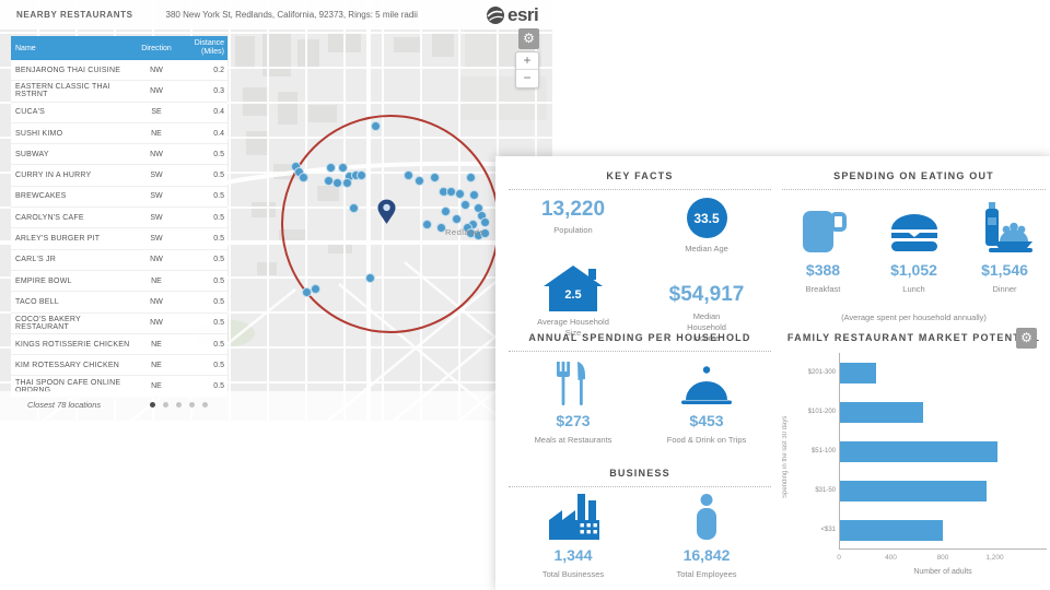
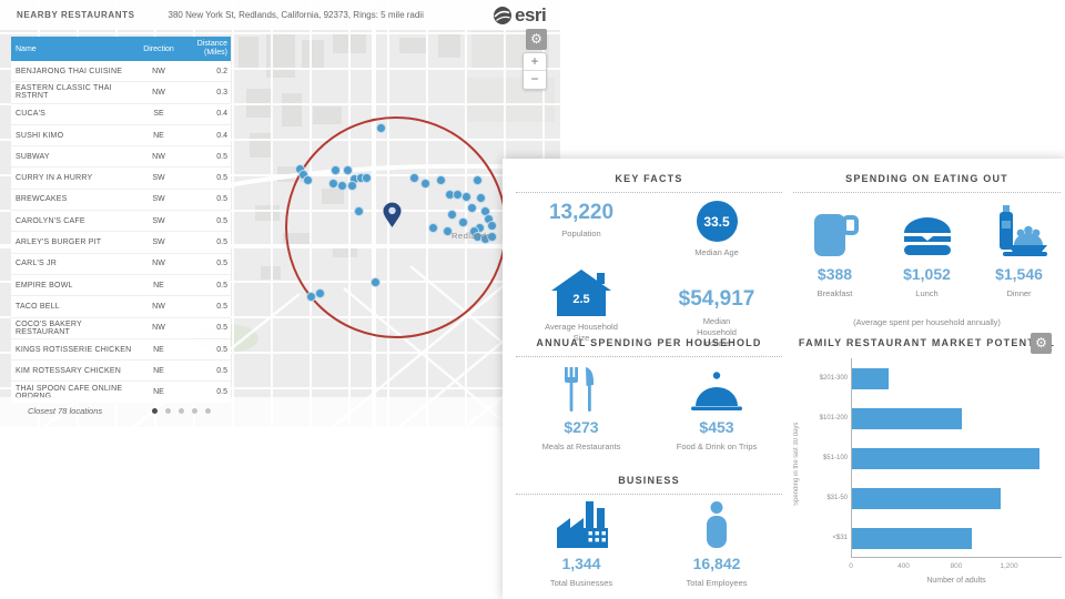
$101-200: 640 -> 830
$51-100: 1210 -> 1420
<$31: 790 -> 910
